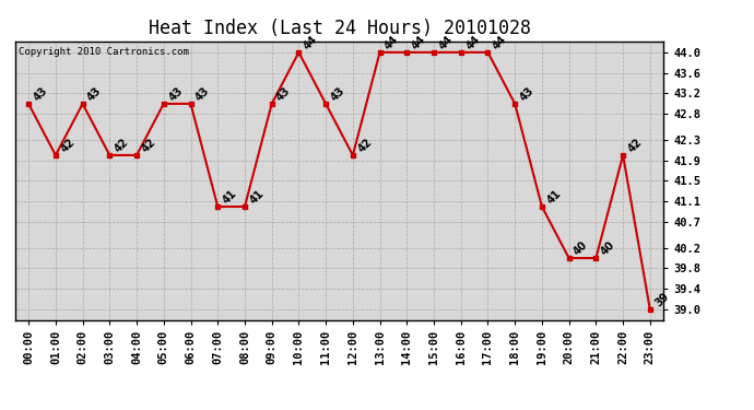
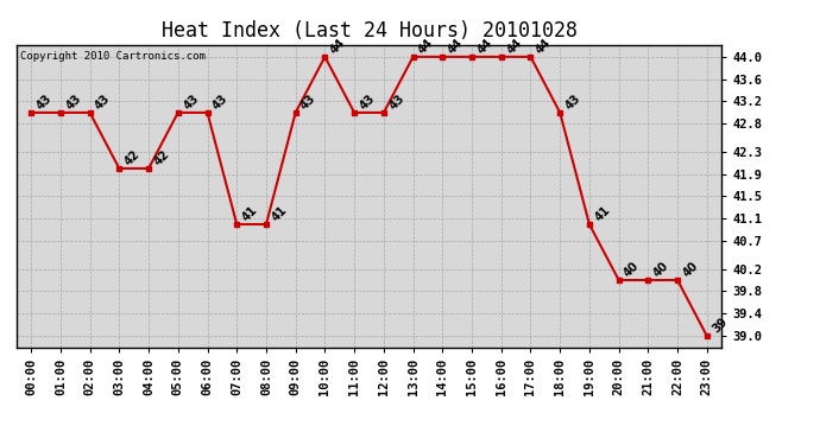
01:00: 42 -> 43
12:00: 42 -> 43
22:00: 42 -> 40
